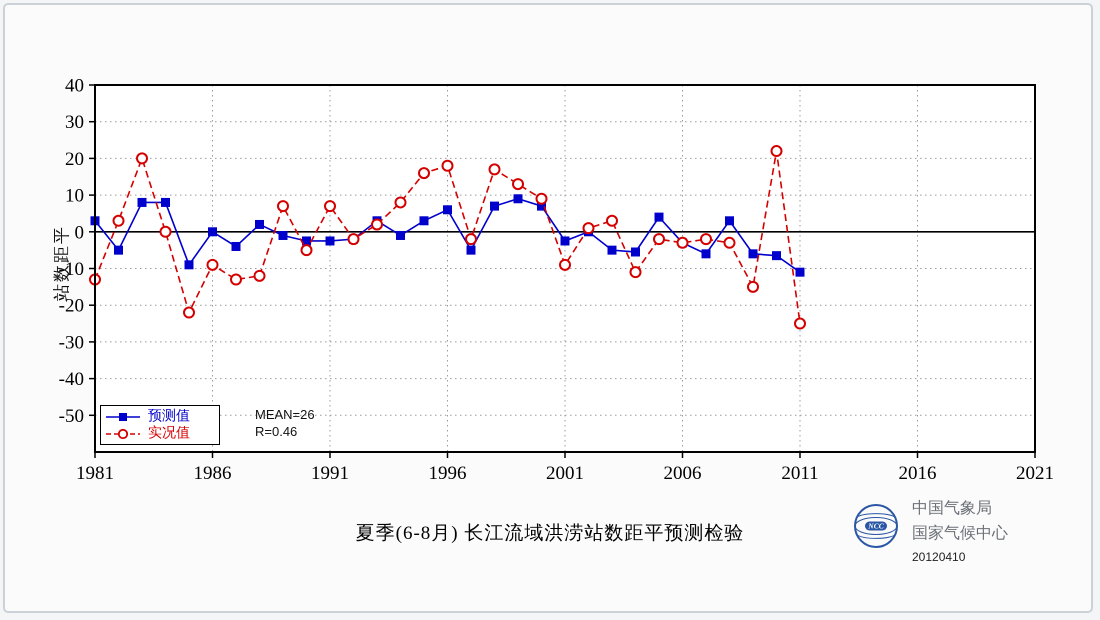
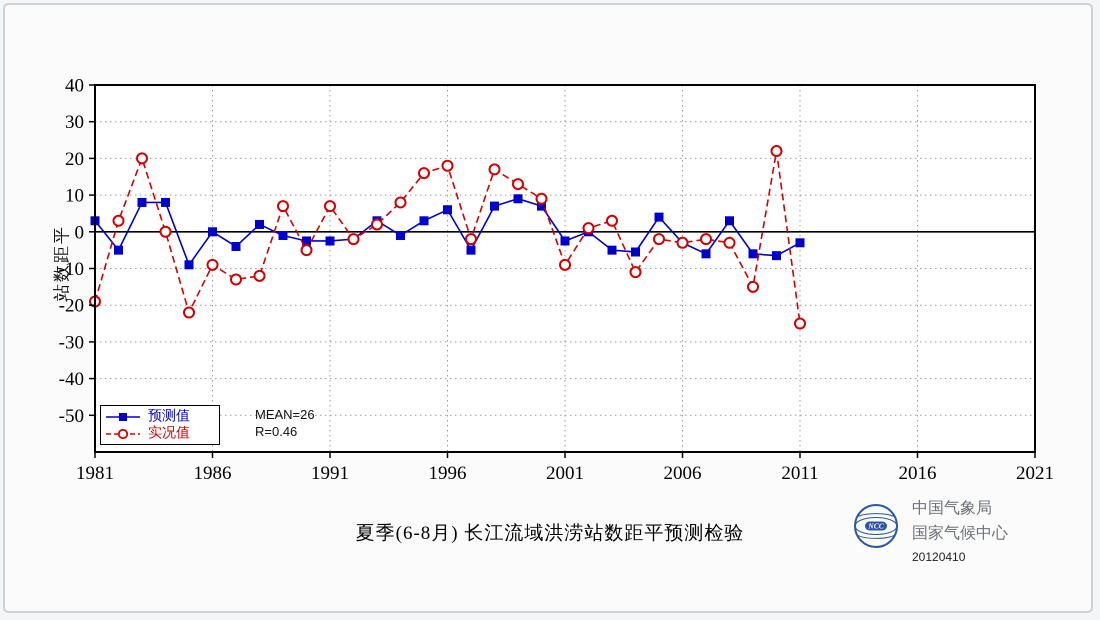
实况值/1981: -13 -> -19
预测值/2011: -11 -> -3
